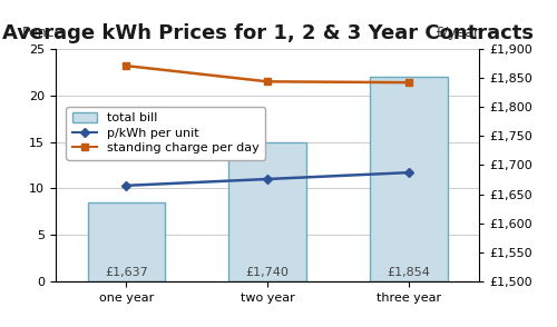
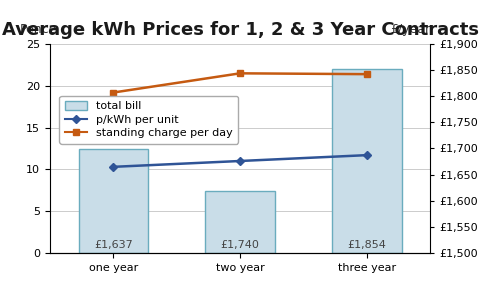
total bill/one year: 8.5 -> 12.4
standing charge per day/one year: 23.2 -> 19.2
total bill/two year: 15.0 -> 7.4
